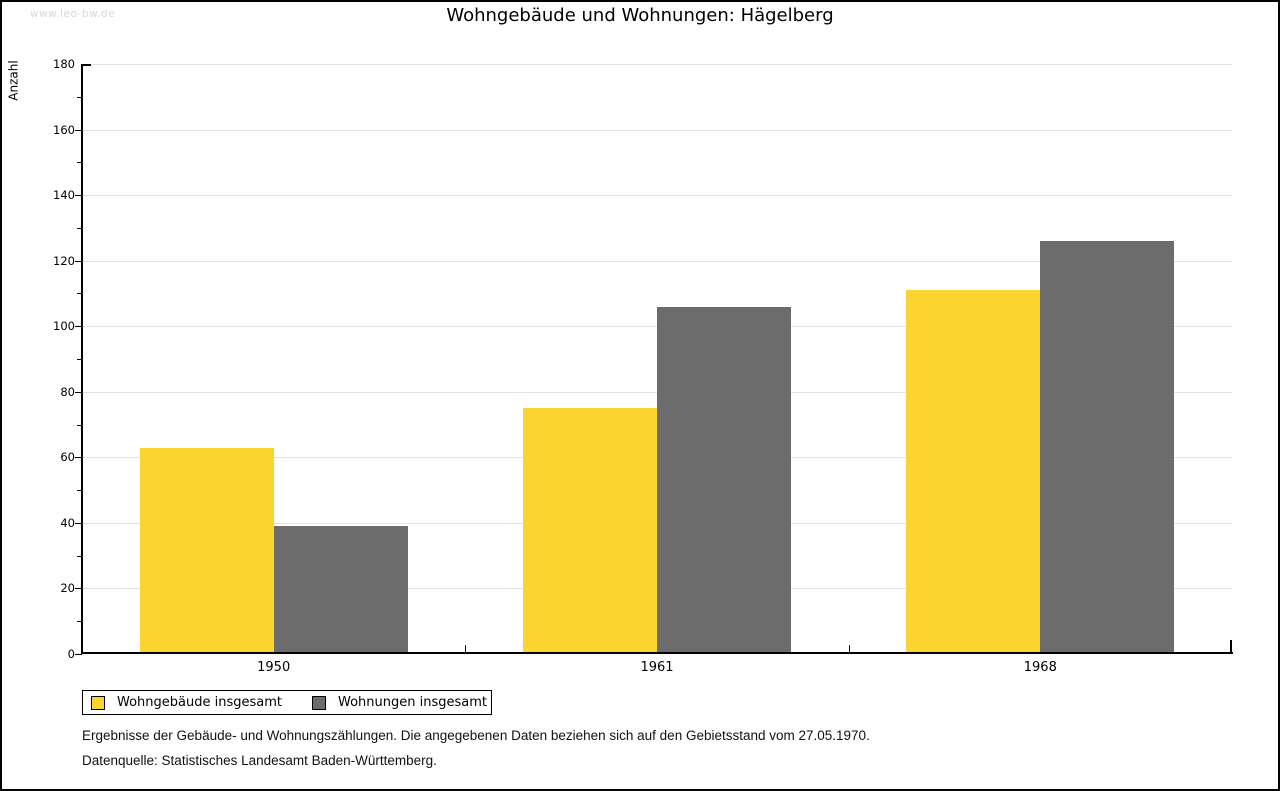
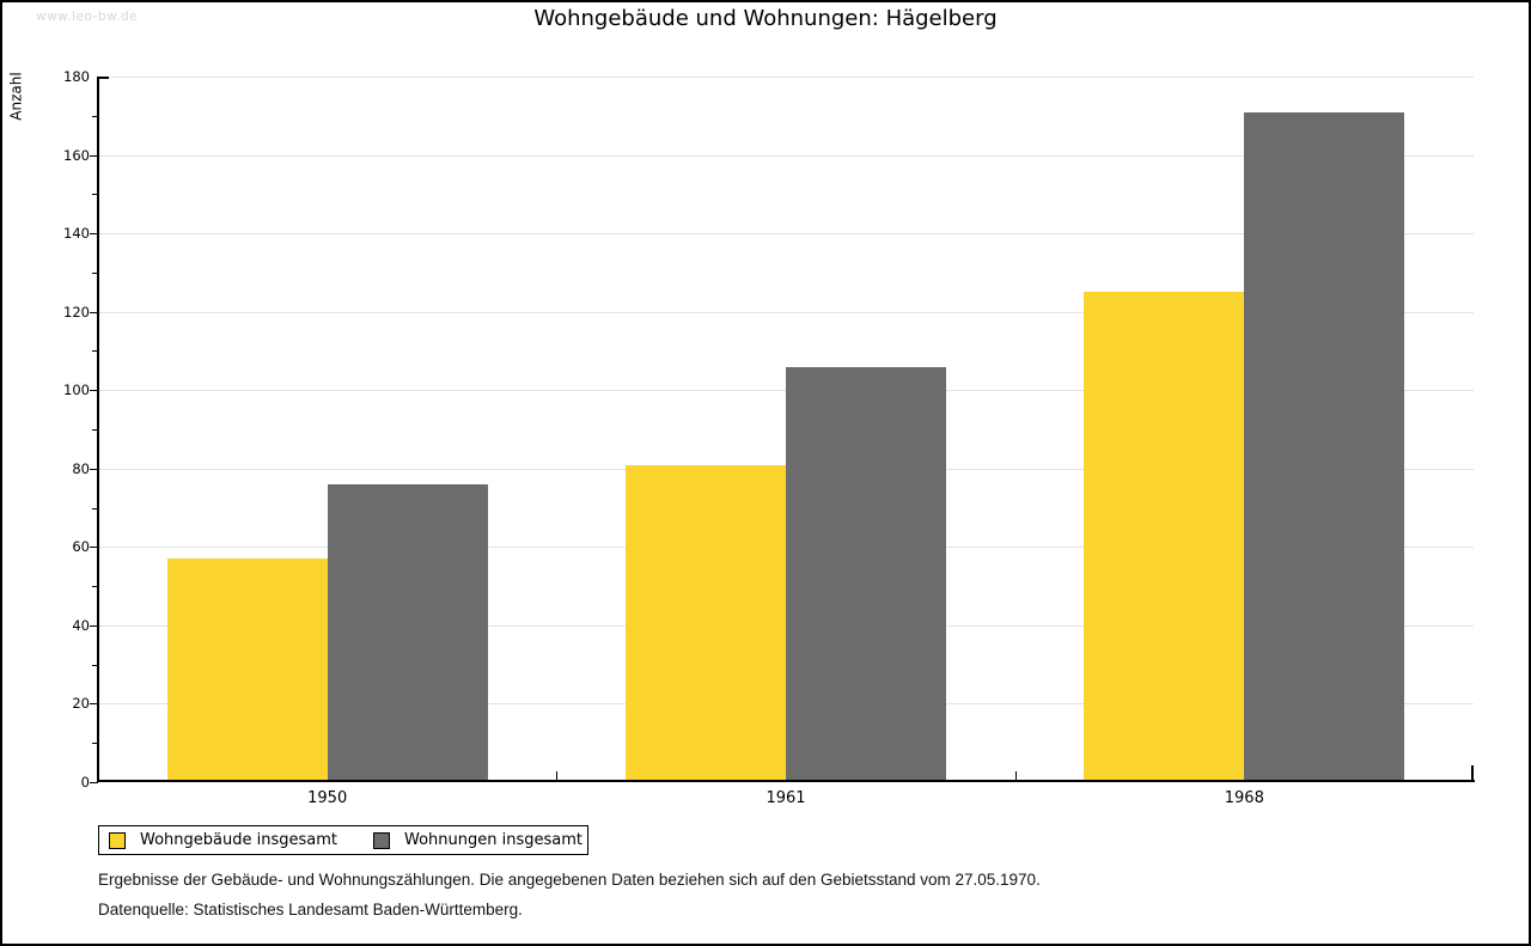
Wohngebäude insgesamt/1950: 63 -> 57
Wohnungen insgesamt/1950: 39 -> 76
Wohngebäude insgesamt/1961: 75 -> 81
Wohngebäude insgesamt/1968: 111 -> 125
Wohnungen insgesamt/1968: 126 -> 171
